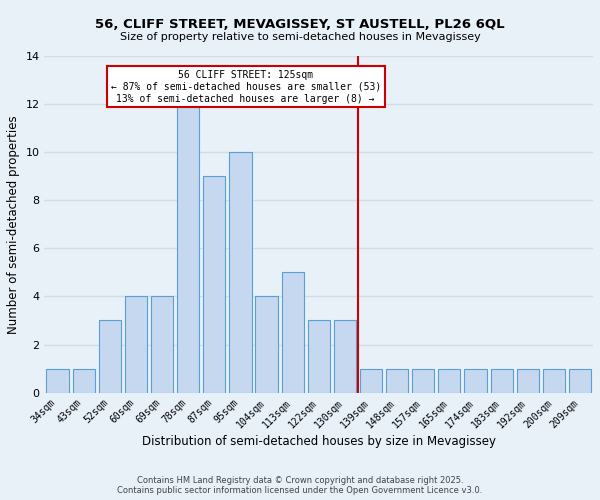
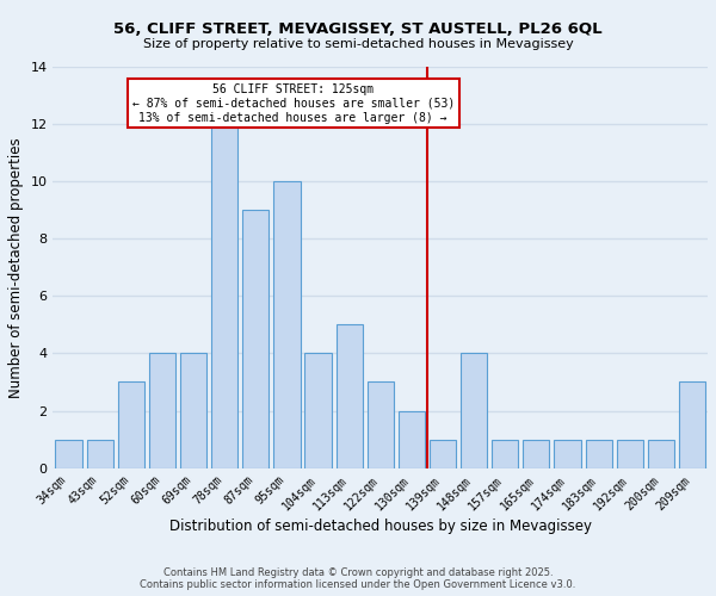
130sqm: 3 -> 2
148sqm: 1 -> 4
209sqm: 1 -> 3
